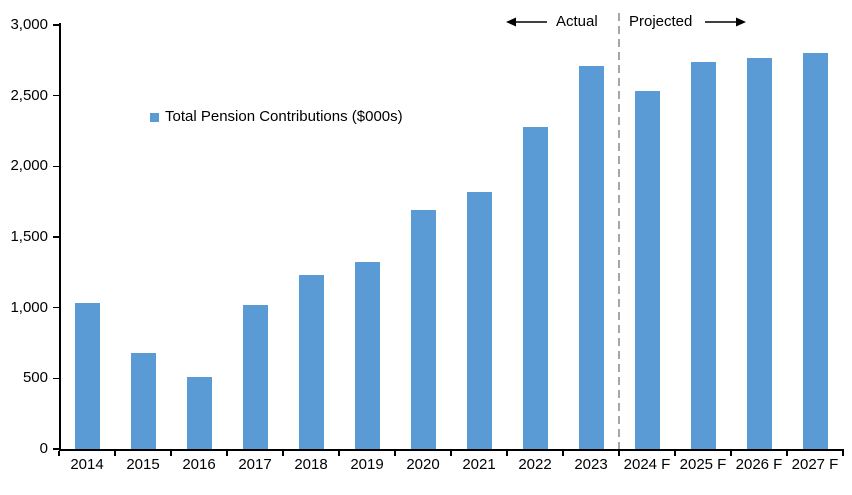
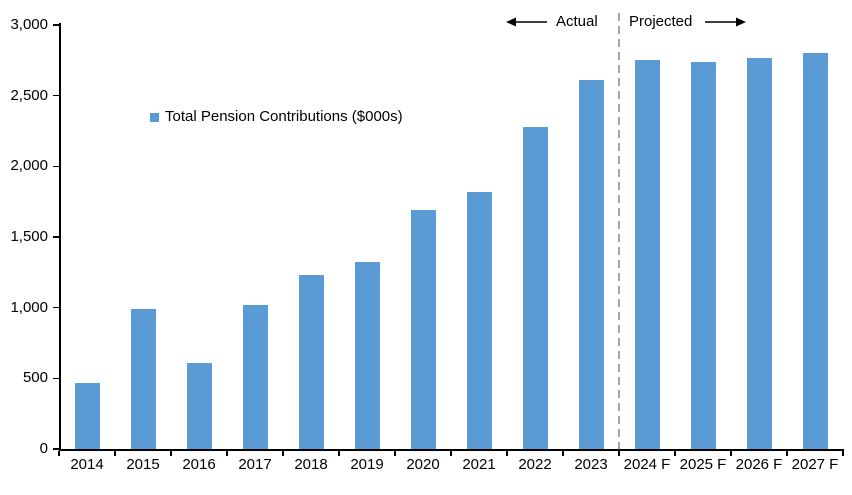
2014: 1030 -> 470
2015: 680 -> 990
2016: 510 -> 610
2023: 2710 -> 2610
2024 F: 2530 -> 2750
